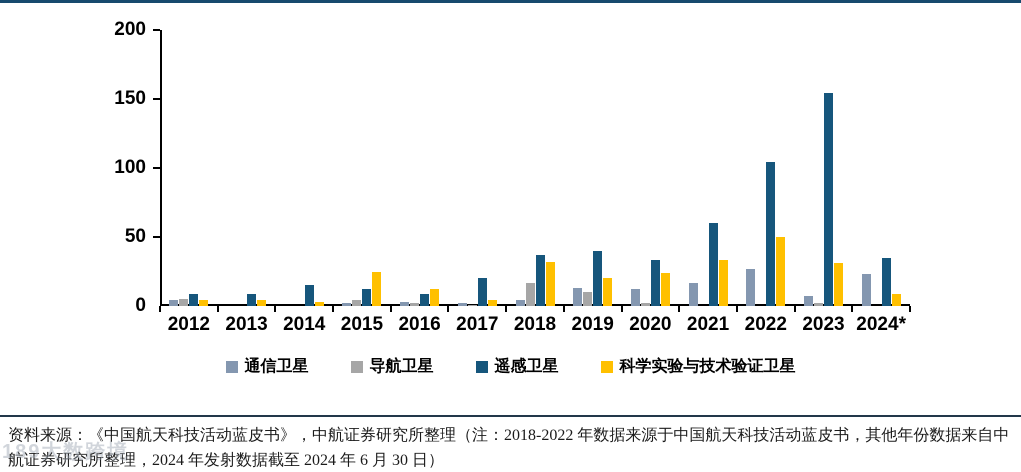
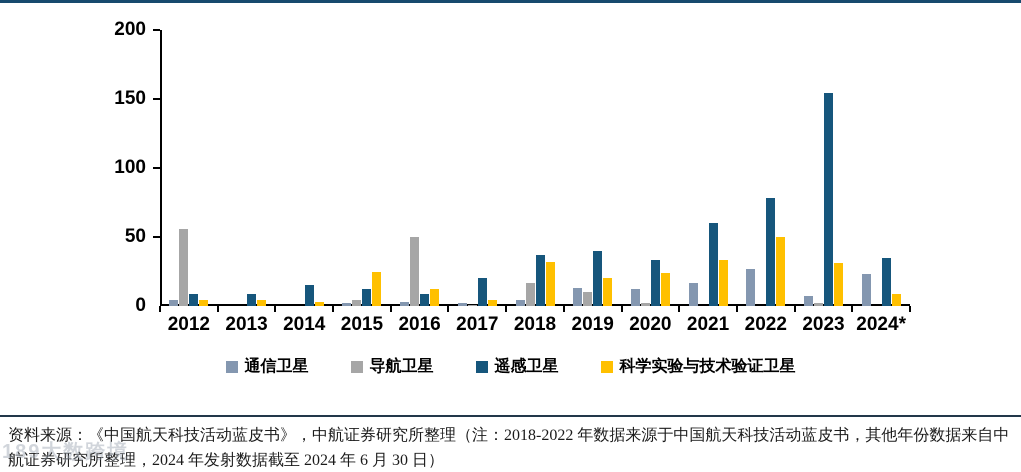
导航卫星/2012: 5 -> 56
导航卫星/2016: 2 -> 50
遥感卫星/2022: 104 -> 78
